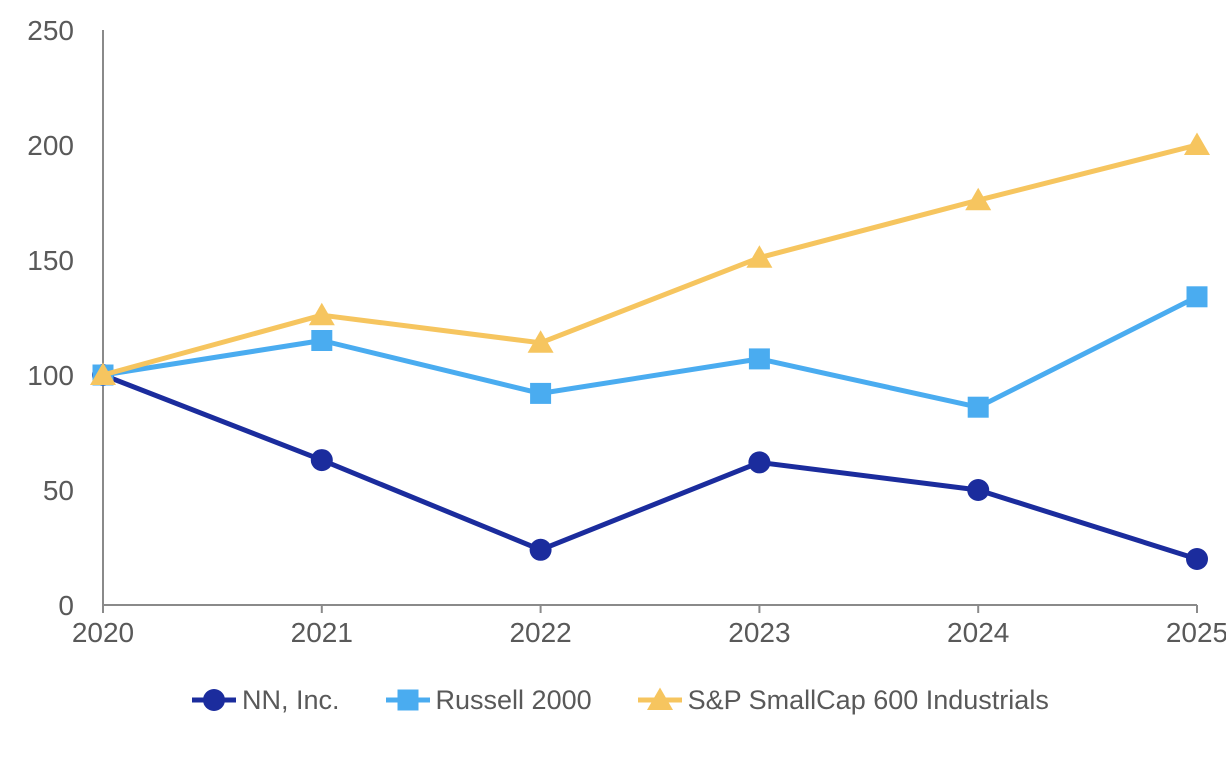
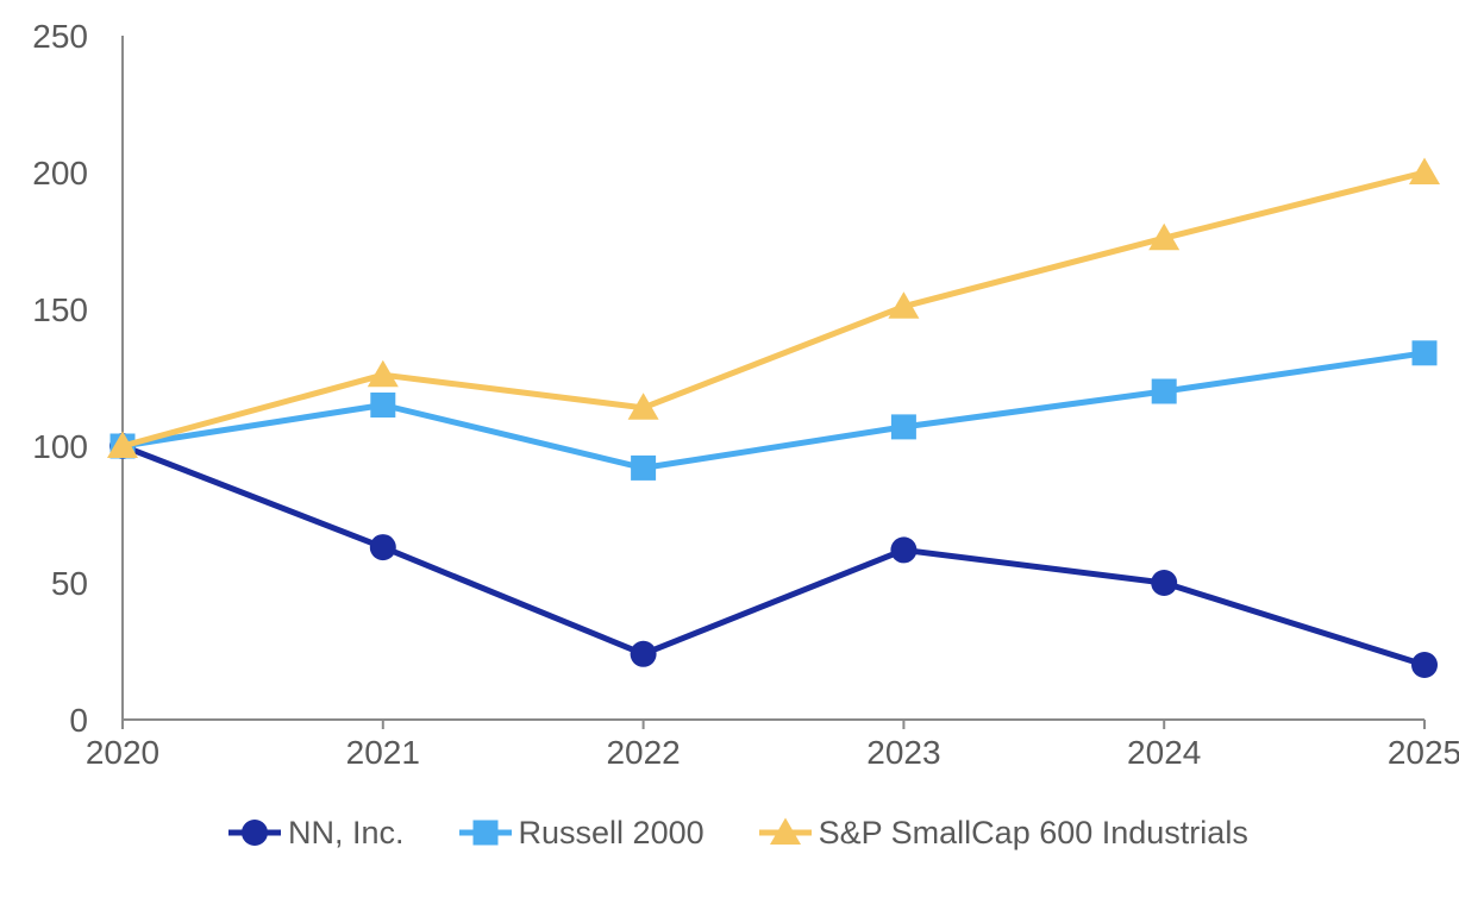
Russell 2000/2024: 86 -> 120
